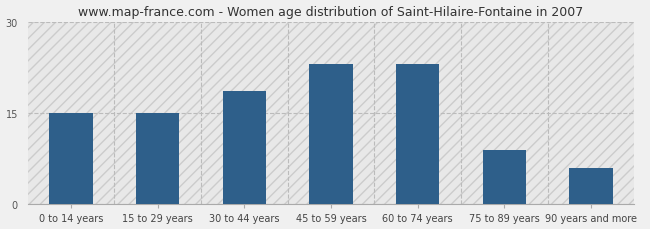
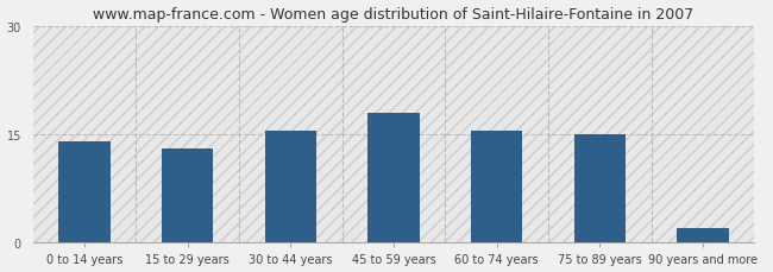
0 to 14 years: 15.0 -> 14.0
15 to 29 years: 15.0 -> 13.0
30 to 44 years: 18.6 -> 15.5
45 to 59 years: 23.0 -> 18.0
60 to 74 years: 23.0 -> 15.5
75 to 89 years: 9.0 -> 15.0
90 years and more: 6.0 -> 2.0
